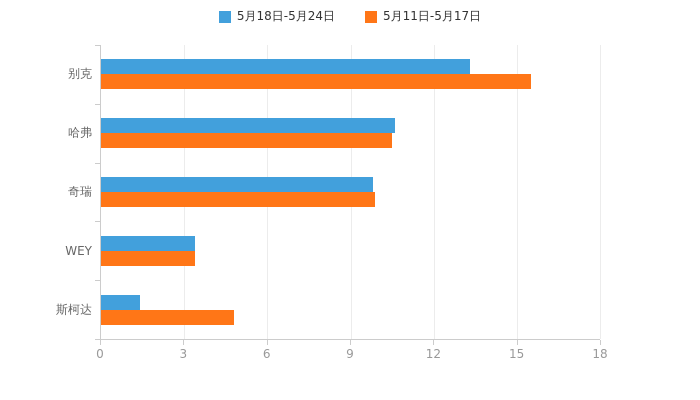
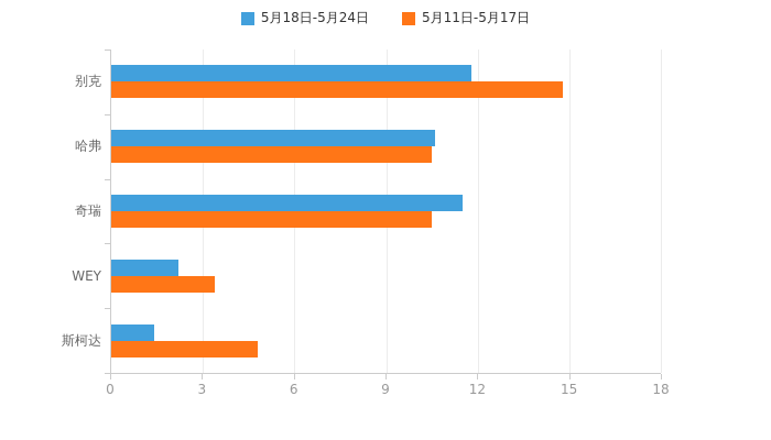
5月18日-5月24日/别克: 13.3 -> 11.8
5月11日-5月17日/别克: 15.5 -> 14.8
5月18日-5月24日/奇瑞: 9.8 -> 11.5
5月11日-5月17日/奇瑞: 9.9 -> 10.5
5月18日-5月24日/WEY: 3.4 -> 2.2
